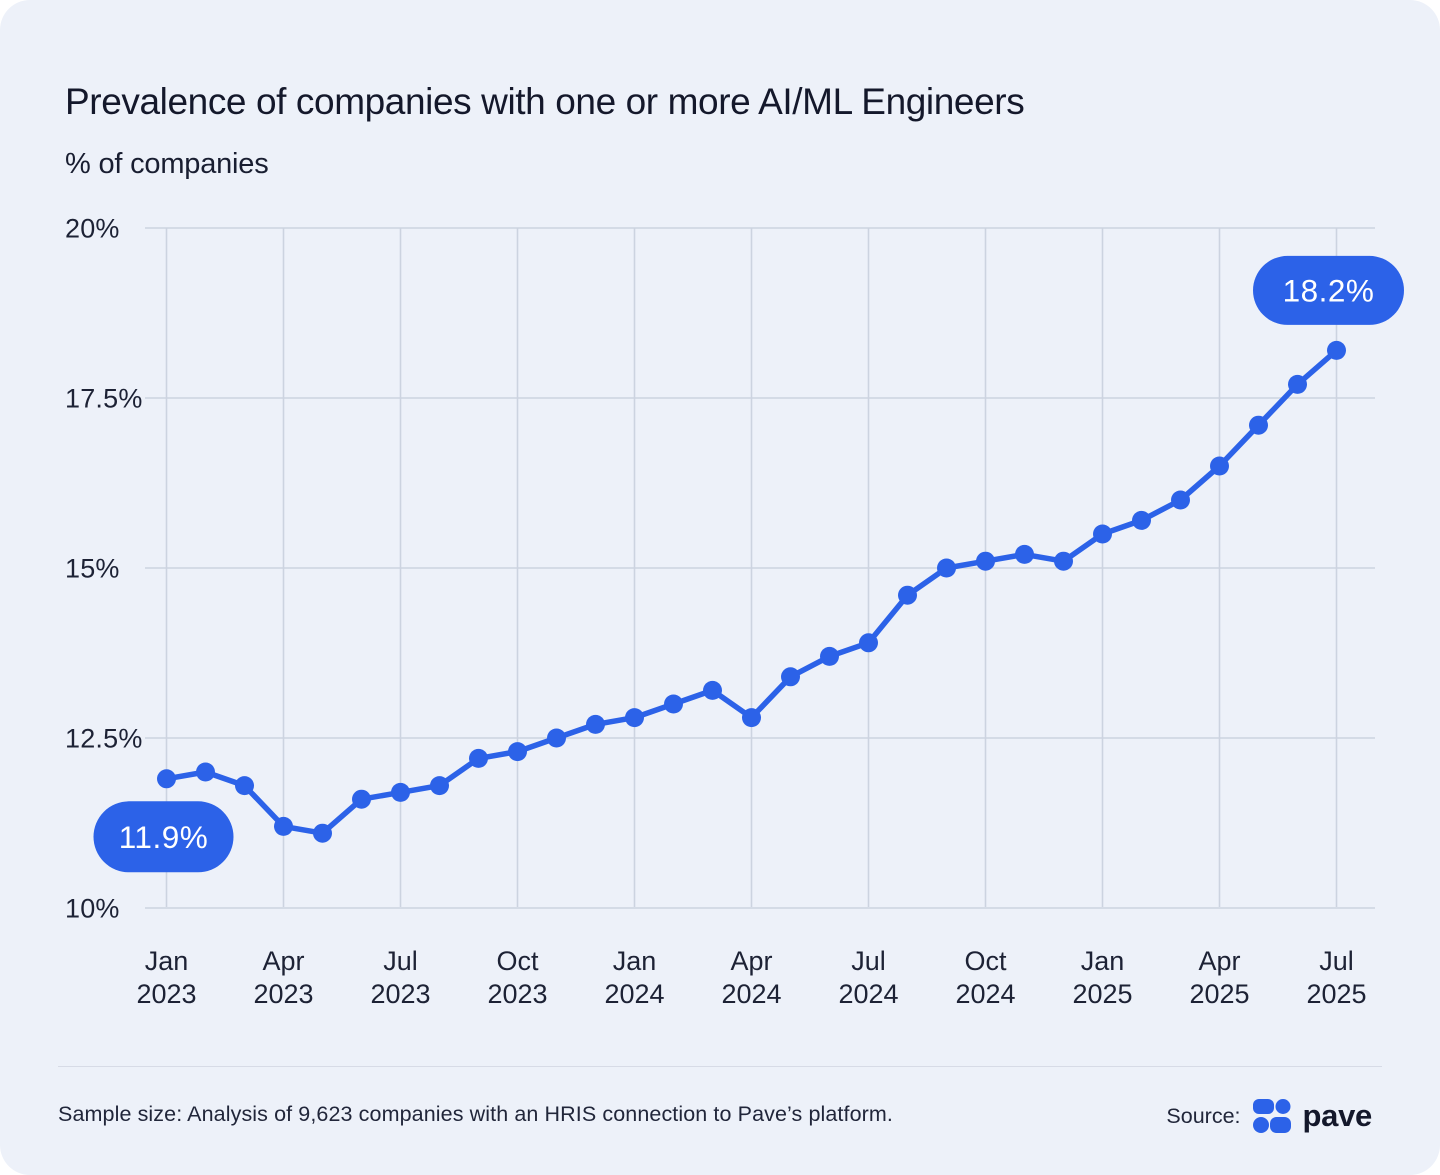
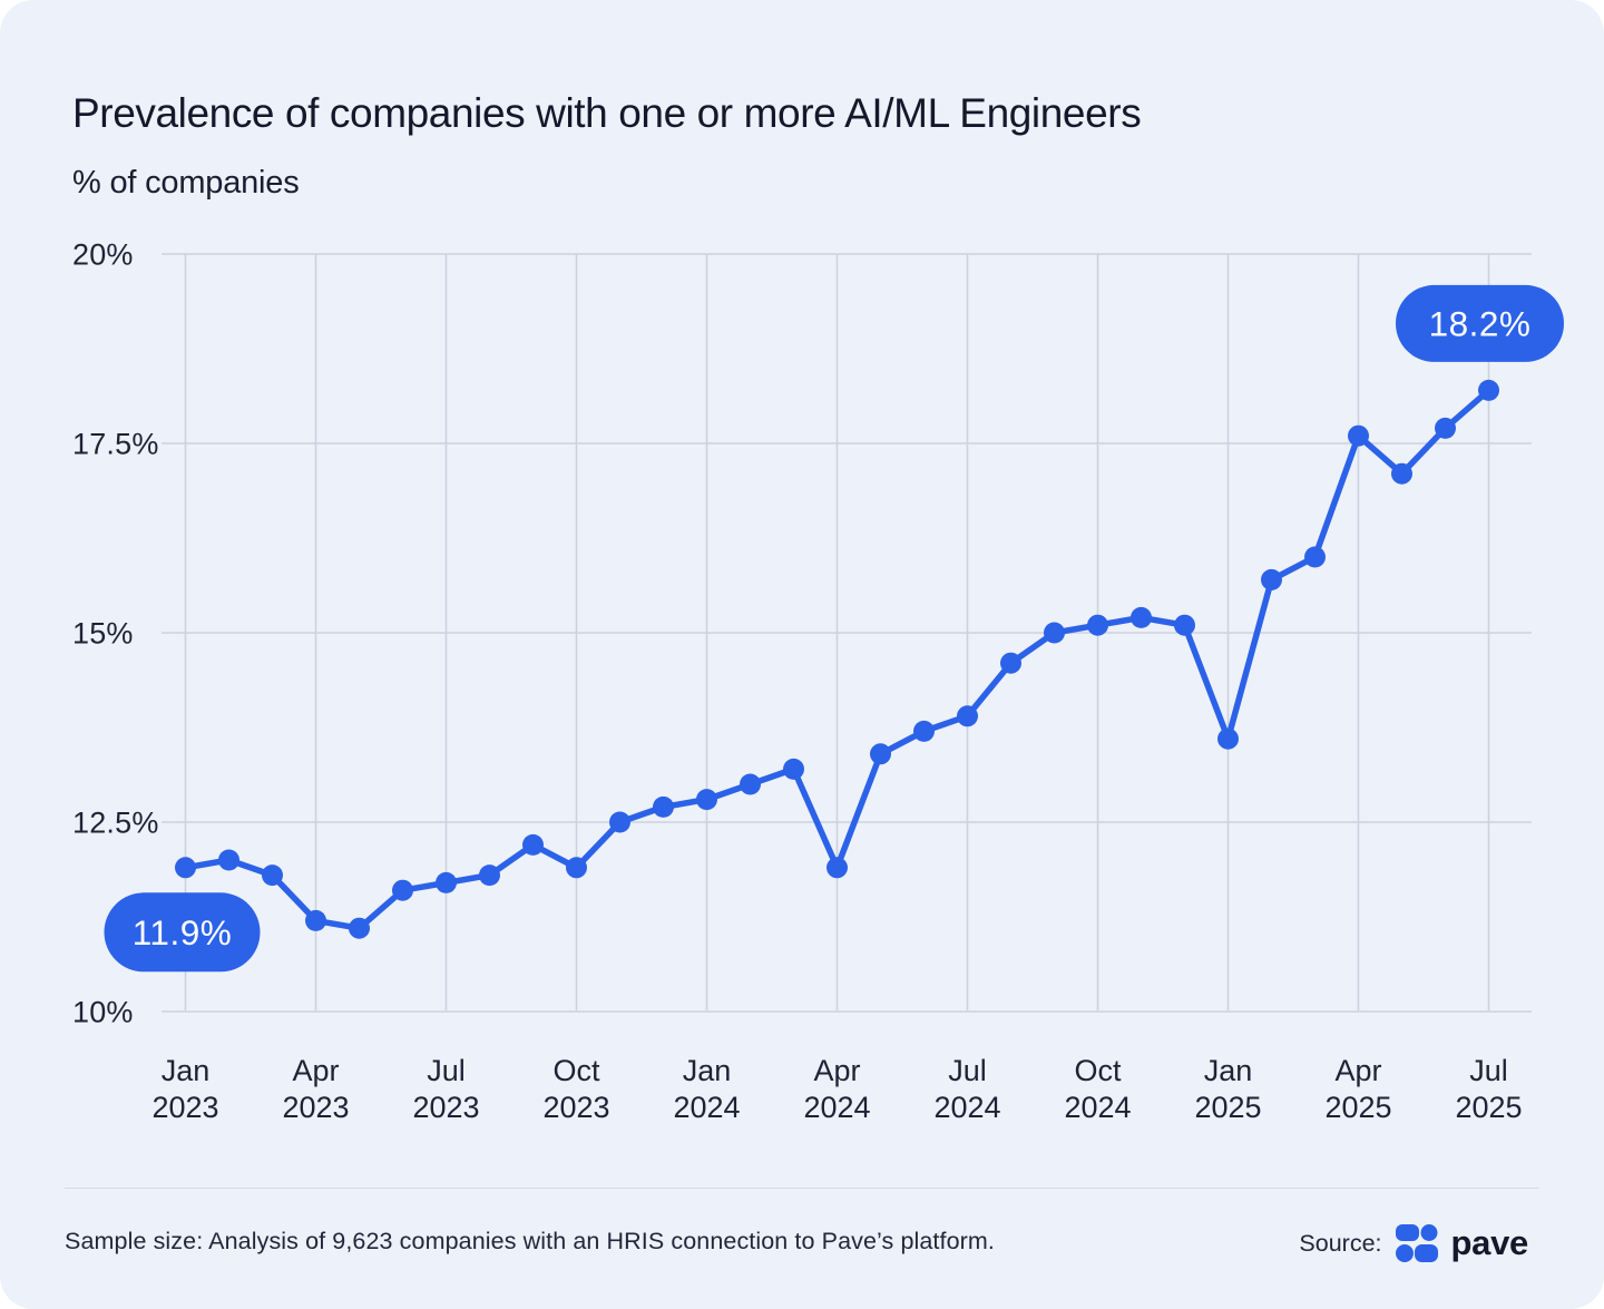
Oct 2023: 12.3% -> 11.9%
Apr 2024: 12.8% -> 11.9%
Jan 2025: 15.5% -> 13.6%
Apr 2025: 16.5% -> 17.6%
